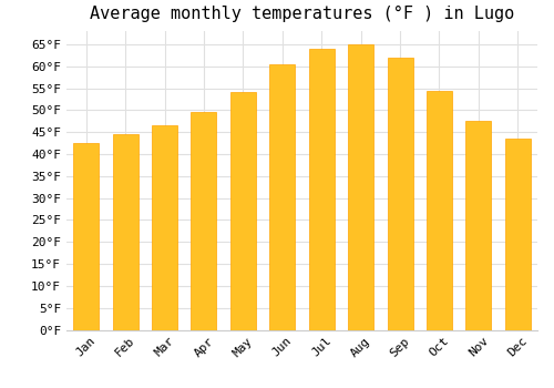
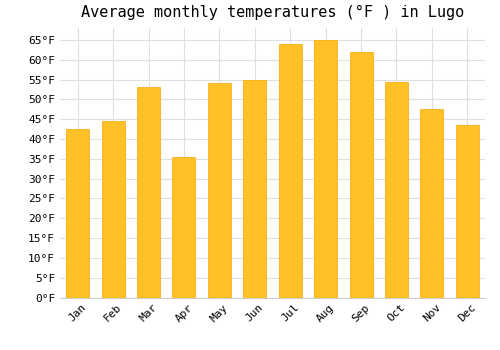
Mar: 46.5°F -> 53.0°F
Apr: 49.5°F -> 35.5°F
Jun: 60.5°F -> 55.0°F
